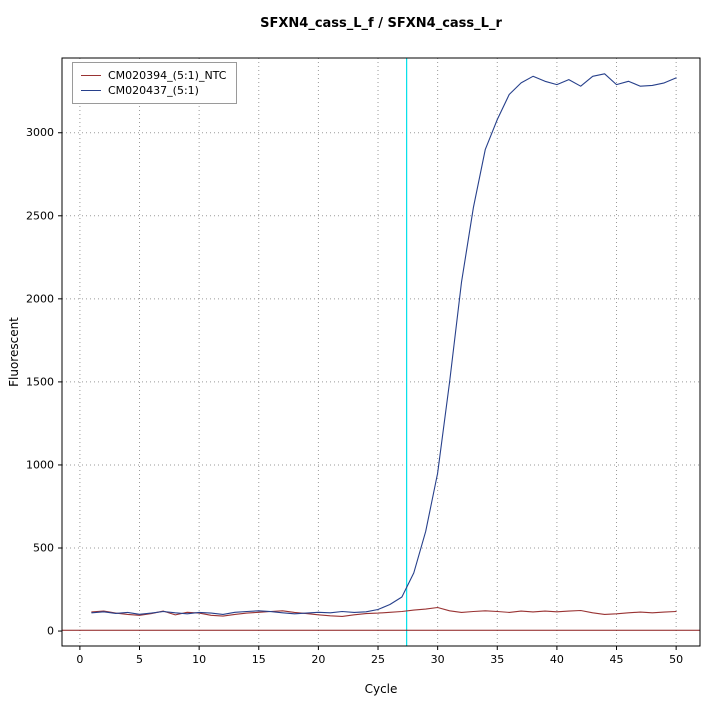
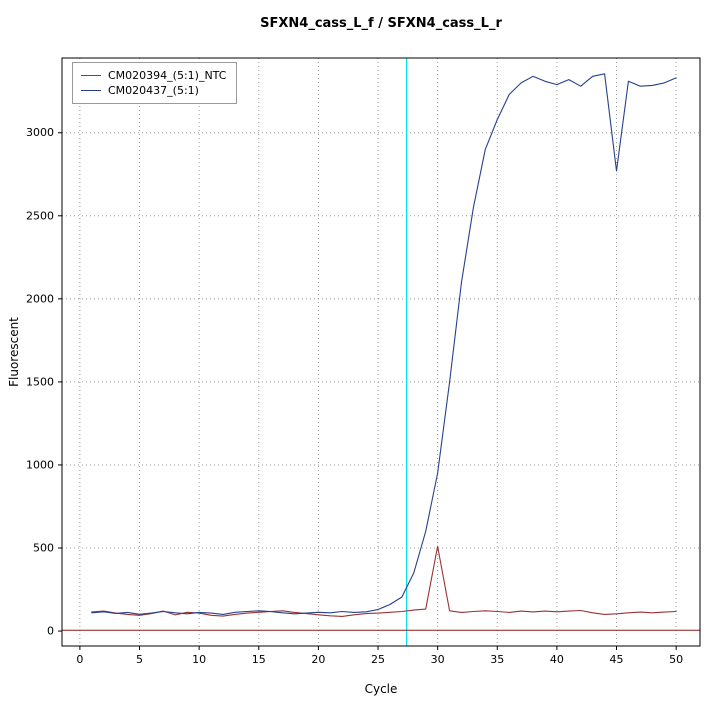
CM020394_(5:1)_NTC/30: 140 -> 510
CM020437_(5:1)/45: 3290 -> 2770
